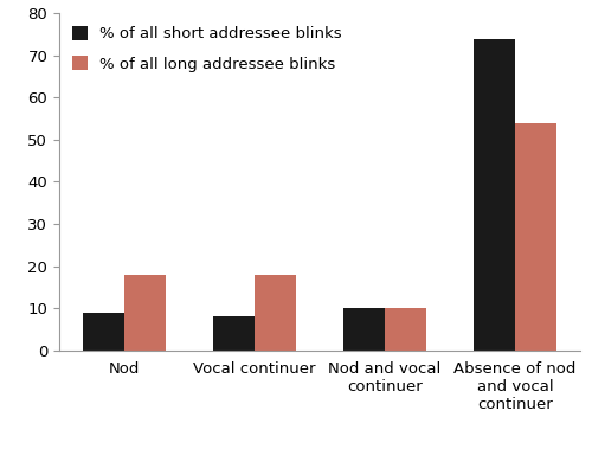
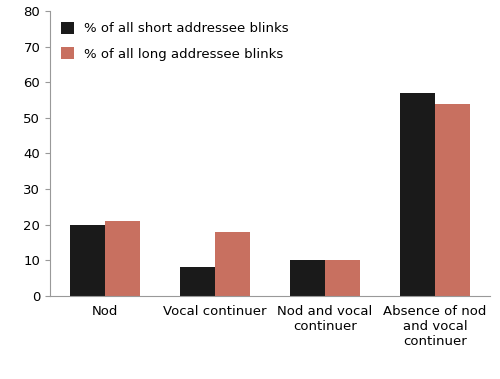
% of all short addressee blinks/Nod: 9 -> 20
% of all long addressee blinks/Nod: 18 -> 21
% of all short addressee blinks/Absence of nod and vocal continuer: 74 -> 57
